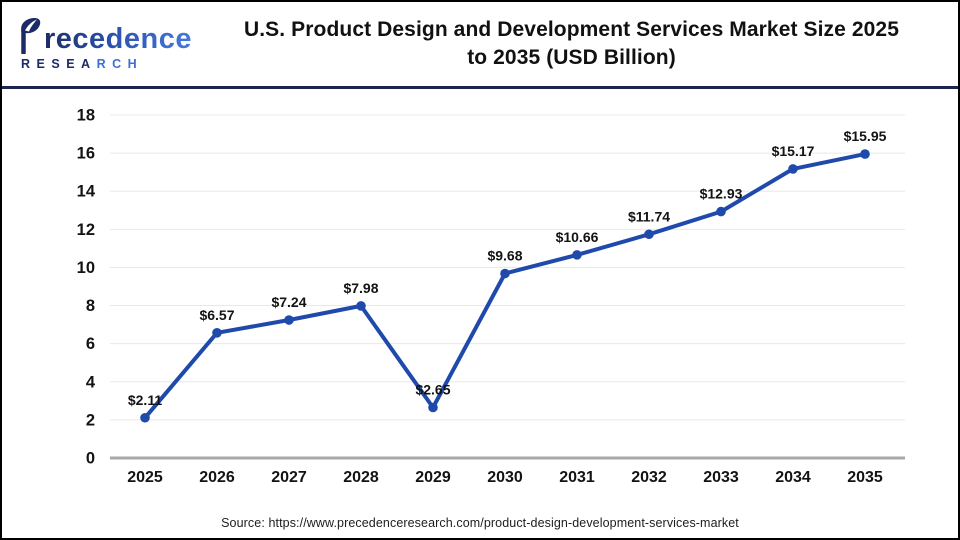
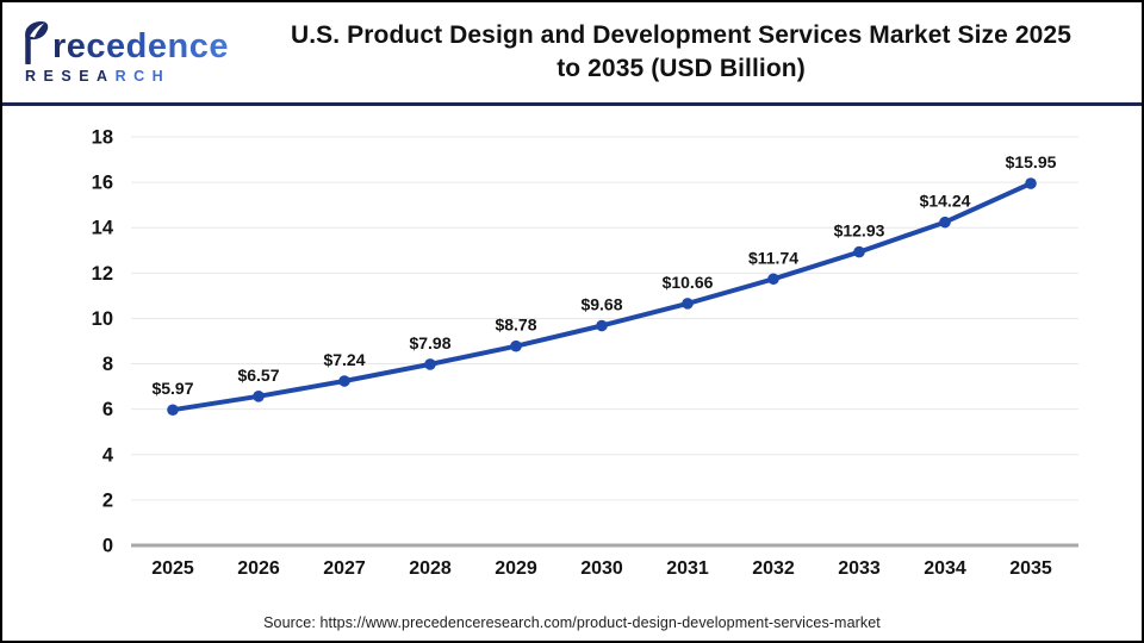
2025: $2.11 -> $5.97
2029: $2.65 -> $8.78
2034: $15.17 -> $14.24
